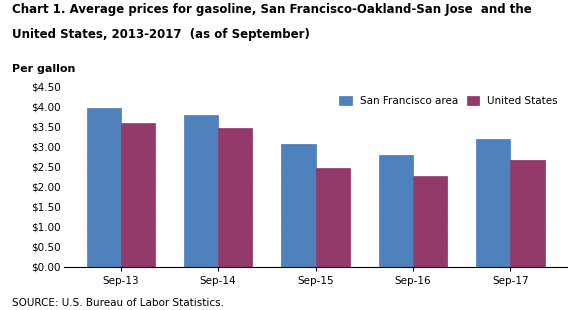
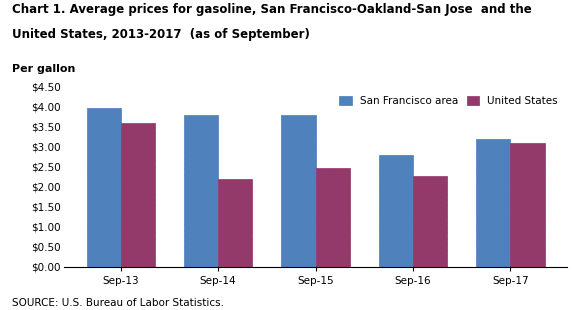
United States/Sep-14: $3.46 -> $2.20
San Francisco area/Sep-15: $3.06 -> $3.80
United States/Sep-17: $2.68 -> $3.10
